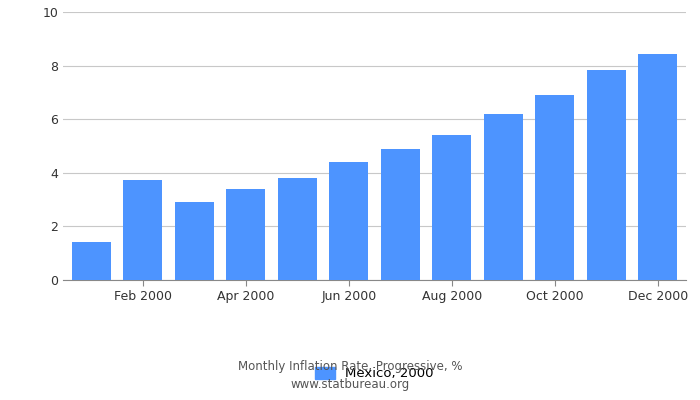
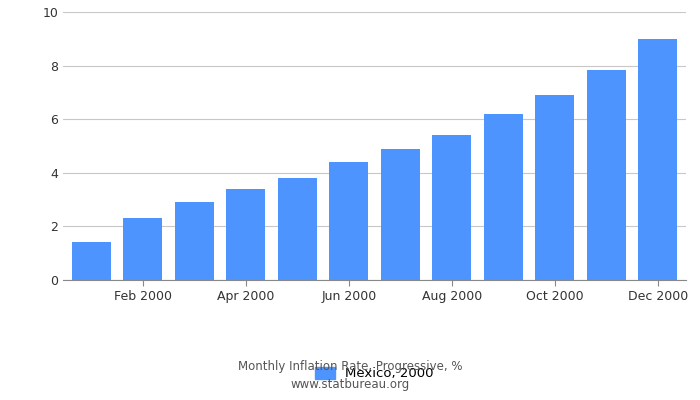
Feb 2000: 3.75 -> 2.30
Dec 2000: 8.45 -> 9.00
